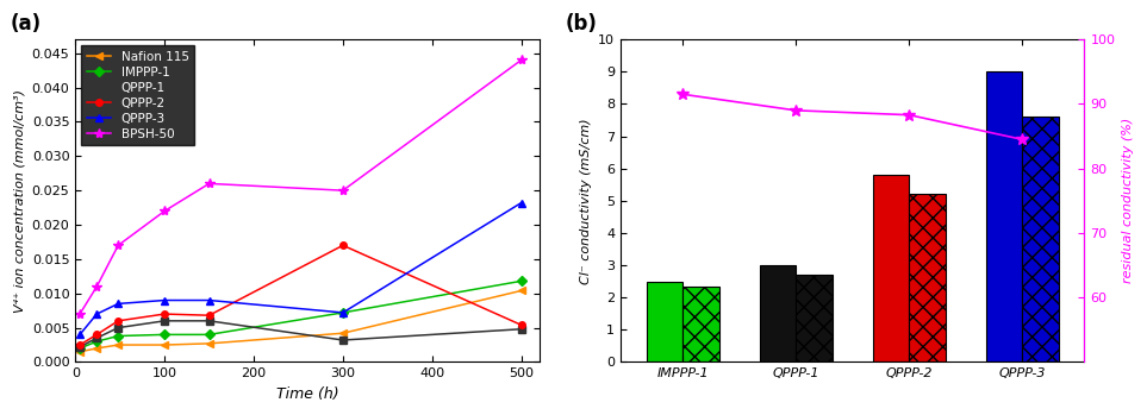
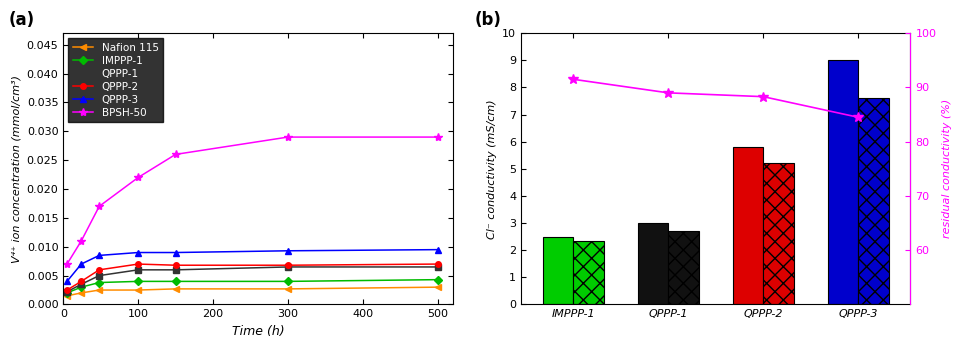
Nafion 115/300: 0.0042 -> 0.0027
IMPPP-1/300: 0.0072 -> 0.0040
QPPP-1/300: 0.0032 -> 0.0065
QPPP-2/300: 0.0170 -> 0.0068
QPPP-3/300: 0.0072 -> 0.0093
BPSH-50/300: 0.025 -> 0.029
Nafion 115/500: 0.0104 -> 0.0030
IMPPP-1/500: 0.0118 -> 0.0043
QPPP-1/500: 0.0048 -> 0.0065
QPPP-2/500: 0.0054 -> 0.0070
QPPP-3/500: 0.0232 -> 0.0095
BPSH-50/500: 0.044 -> 0.029
